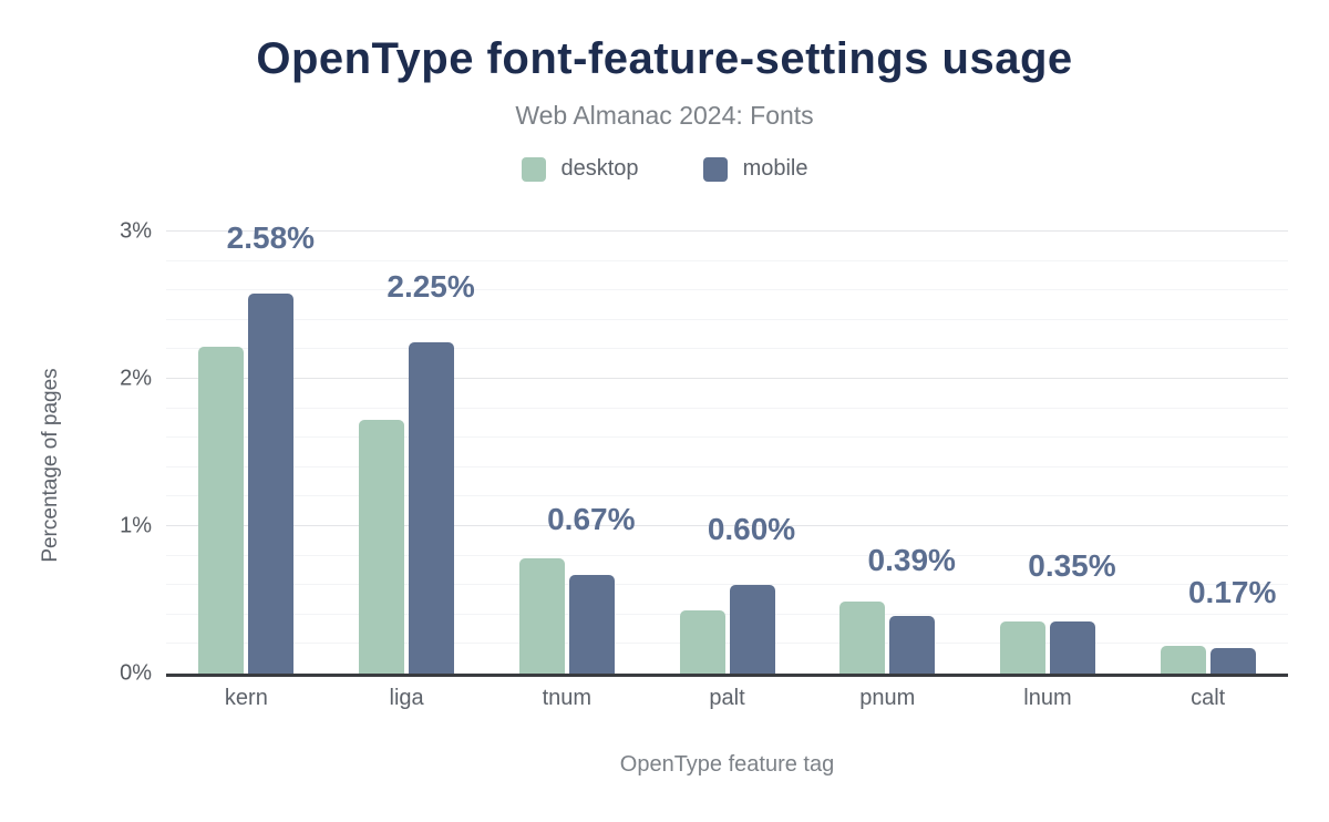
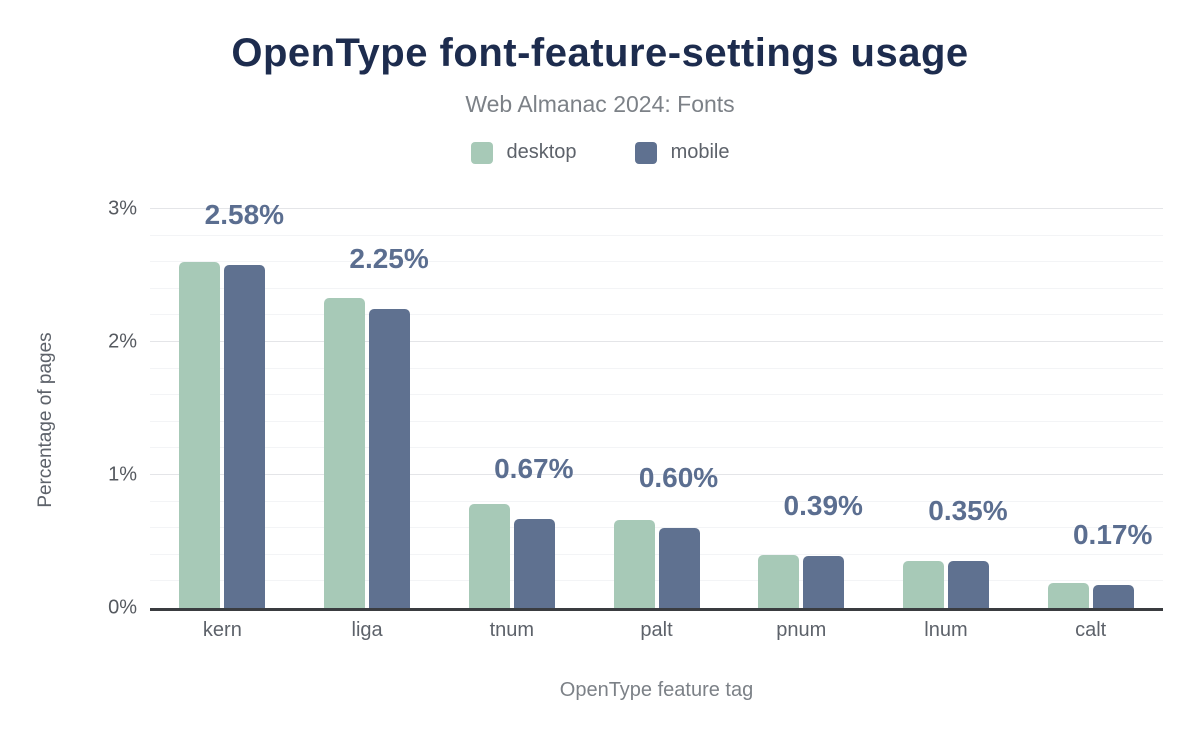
desktop/kern: 2.22% -> 2.60%
desktop/liga: 1.72% -> 2.33%
desktop/palt: 0.43% -> 0.66%
desktop/pnum: 0.49% -> 0.40%
